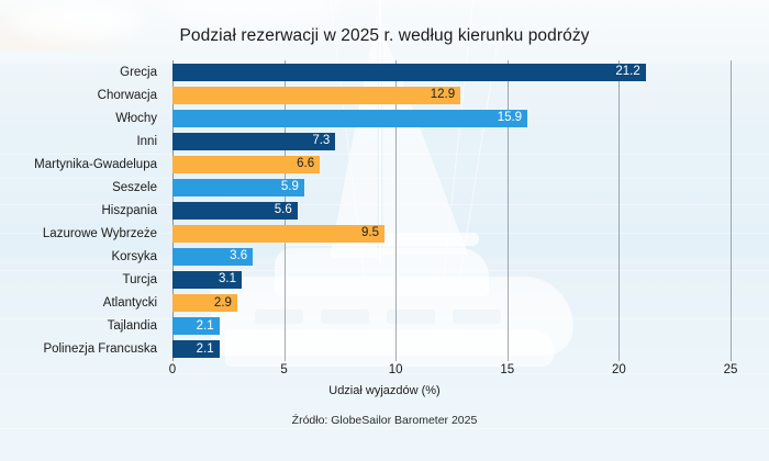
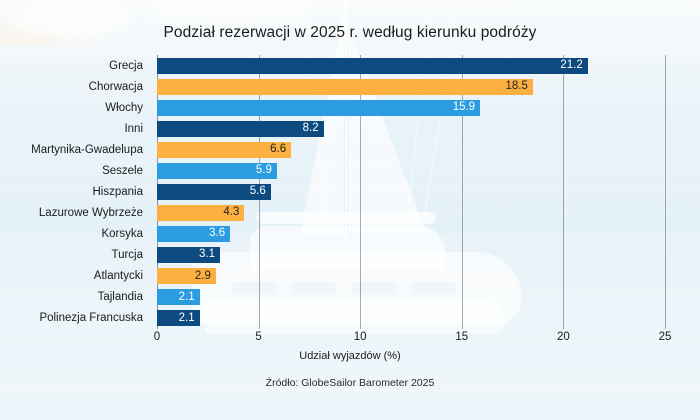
Chorwacja: 12.9 -> 18.5
Inni: 7.3 -> 8.2
Lazurowe Wybrzeże: 9.5 -> 4.3
